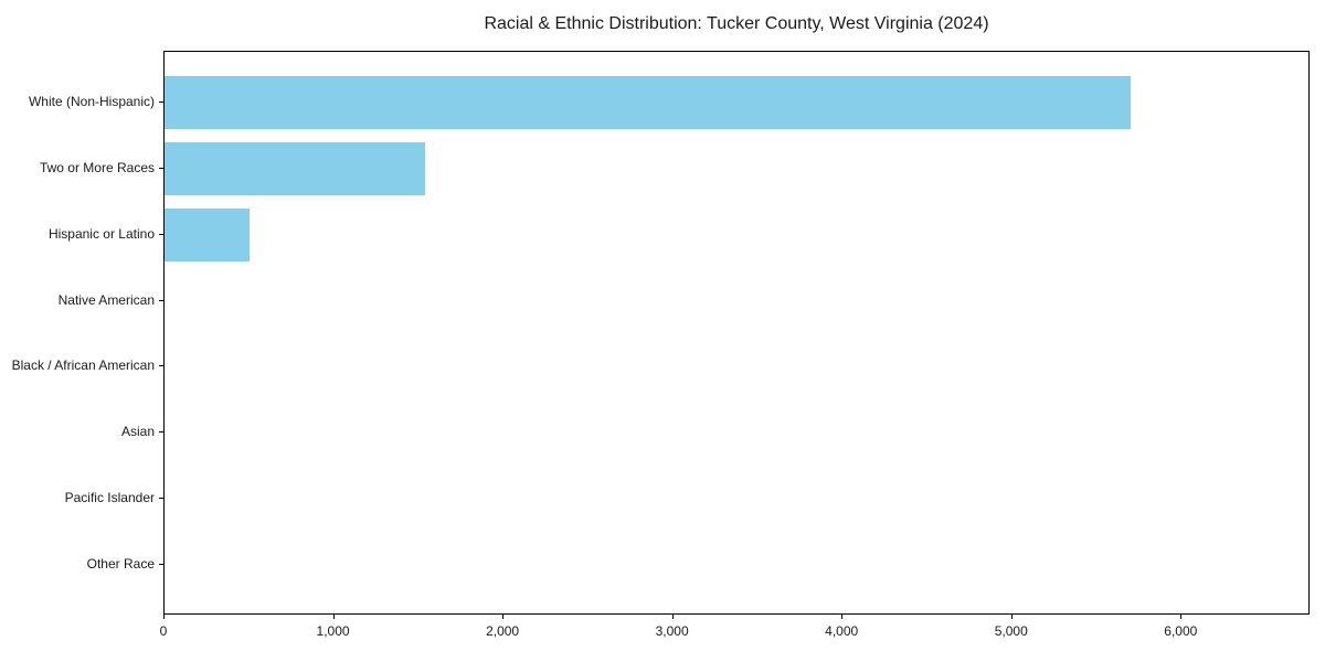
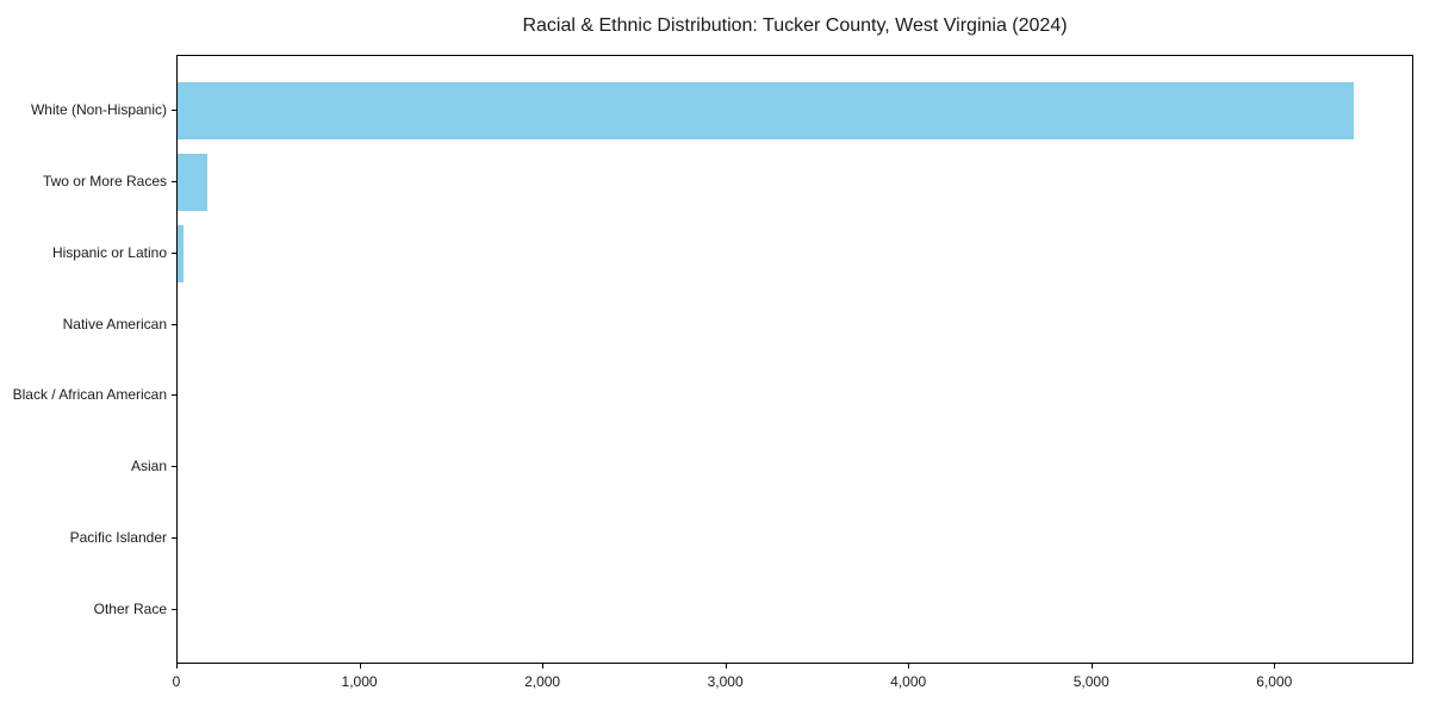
White (Non-Hispanic): 5710 -> 6440
Two or More Races: 1540 -> 160
Hispanic or Latino: 500 -> 40
